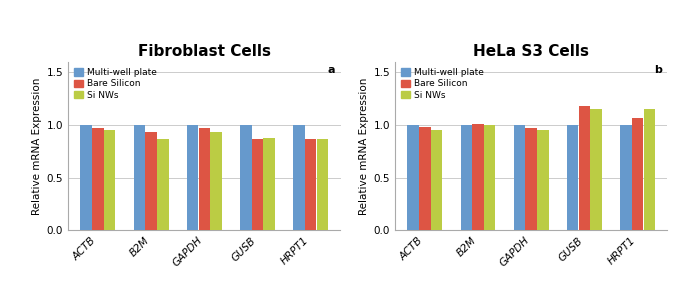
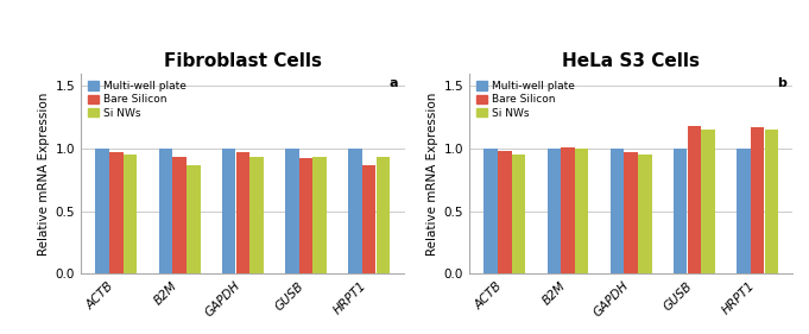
Fibroblast Cells/Bare Silicon/GUSB: 0.87 -> 0.92
Fibroblast Cells/Si NWs/GUSB: 0.88 -> 0.93
Fibroblast Cells/Si NWs/HRPT1: 0.87 -> 0.93
HeLa S3 Cells/Bare Silicon/HRPT1: 1.07 -> 1.17
